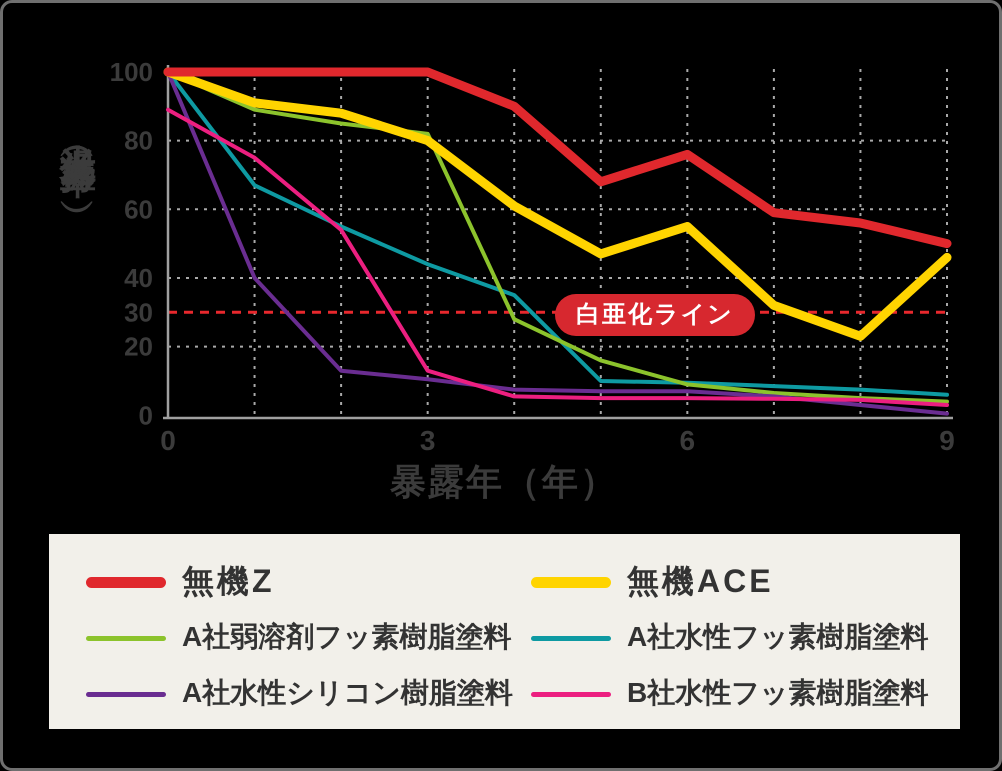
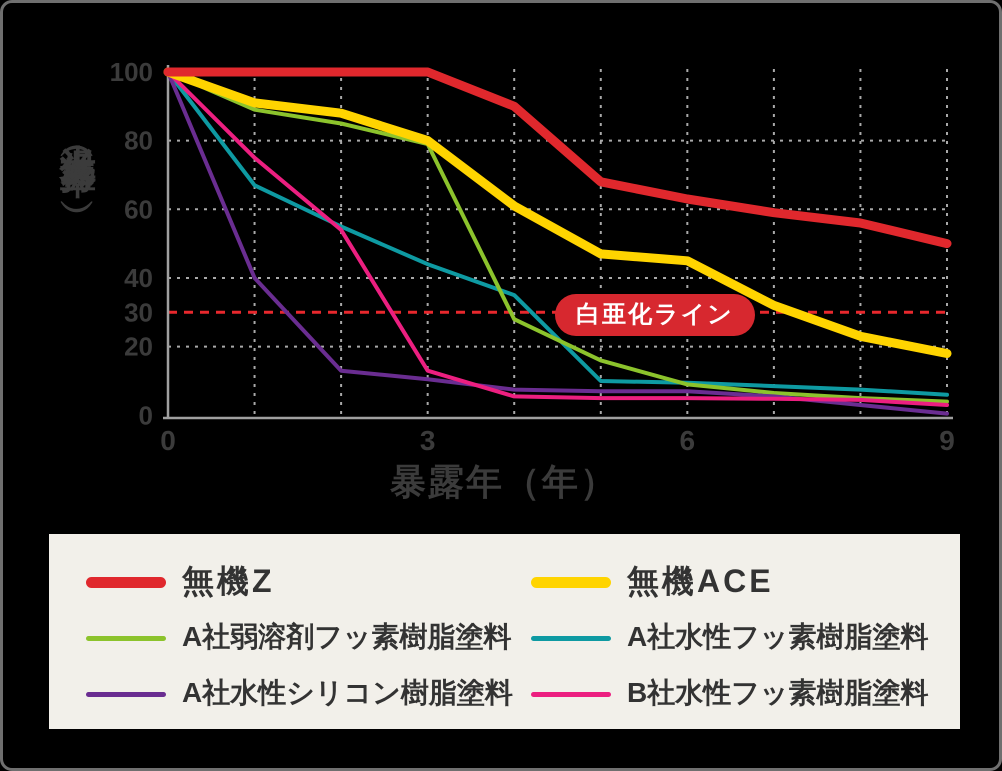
B社水性フッ素樹脂塗料/0: 89 -> 100
A社弱溶剤フッ素樹脂塗料/3: 82 -> 79
無機Z/6: 76 -> 63
無機ACE/6: 55 -> 45
無機ACE/9: 46 -> 18
